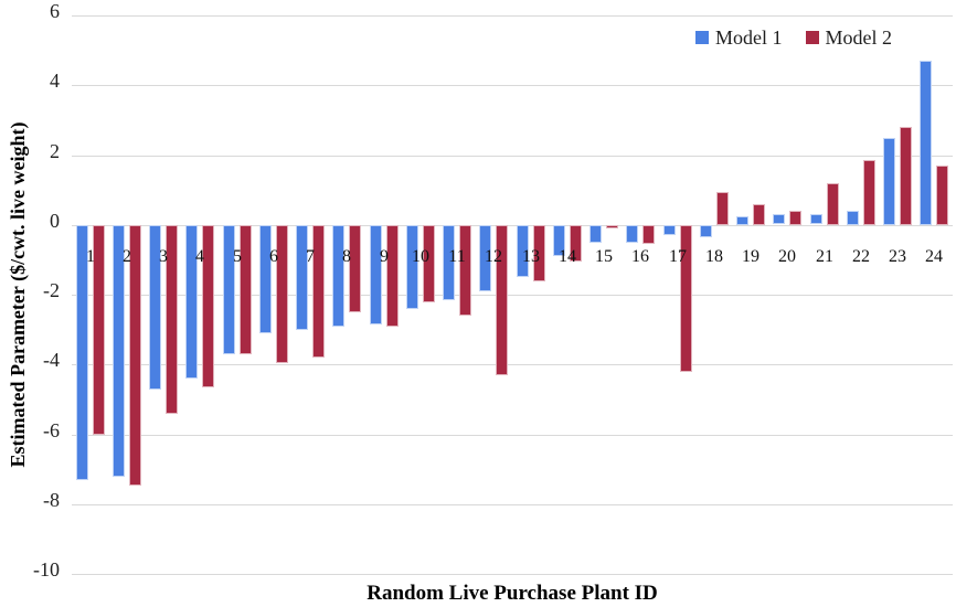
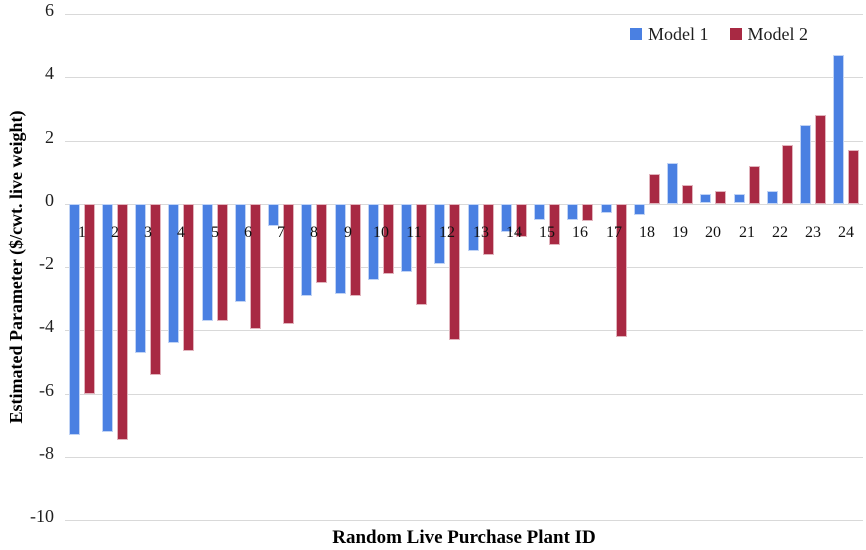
Model 1/7: -3.0 -> -0.7
Model 2/11: -2.6 -> -3.2
Model 2/15: -0.1 -> -1.3
Model 1/19: 0.2 -> 1.3
